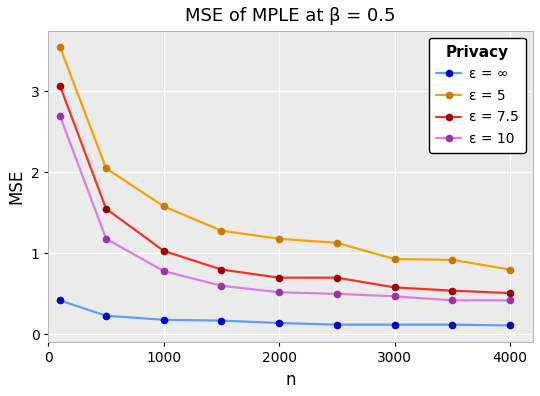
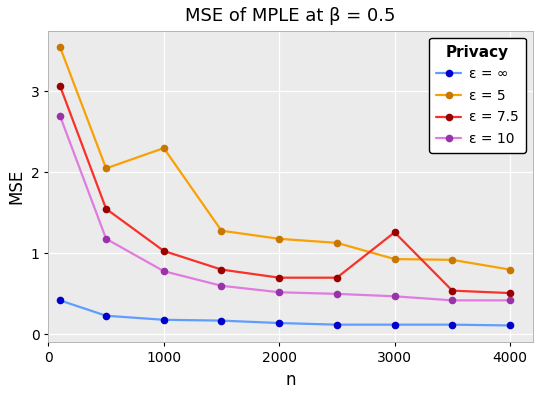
ε = 5/1000: 1.58 -> 2.30
ε = 7.5/3000: 0.58 -> 1.26
